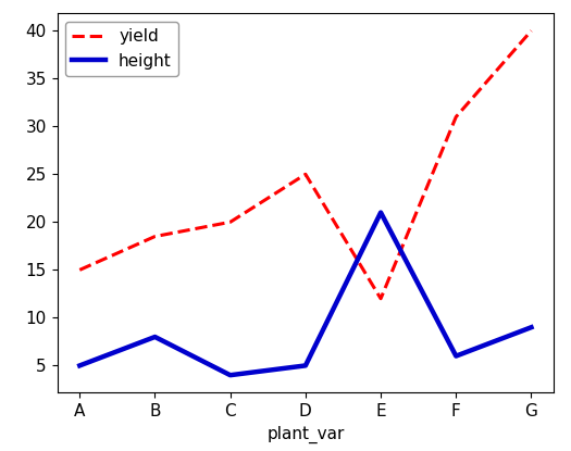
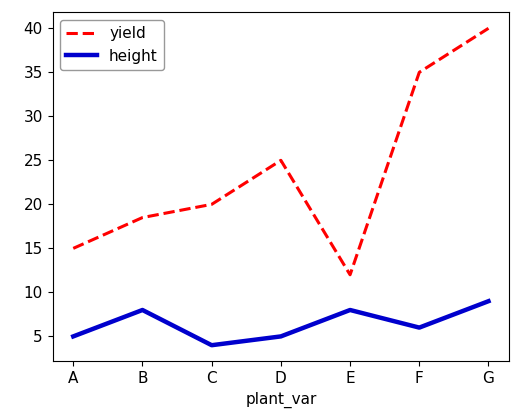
height/E: 21 -> 8
yield/F: 31.0 -> 35.0
